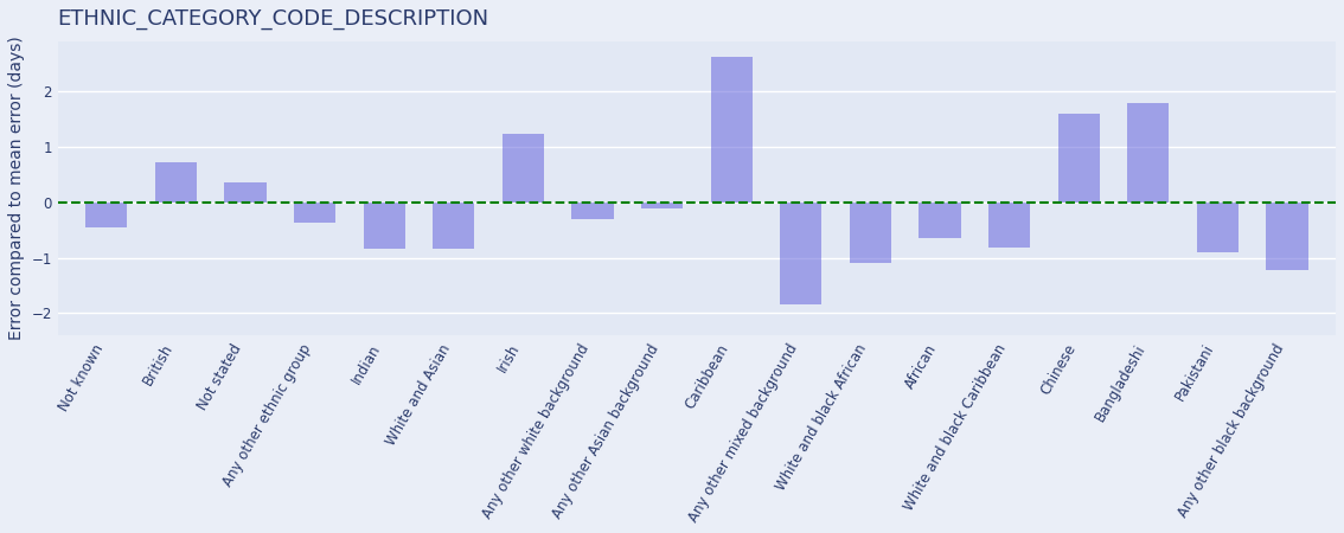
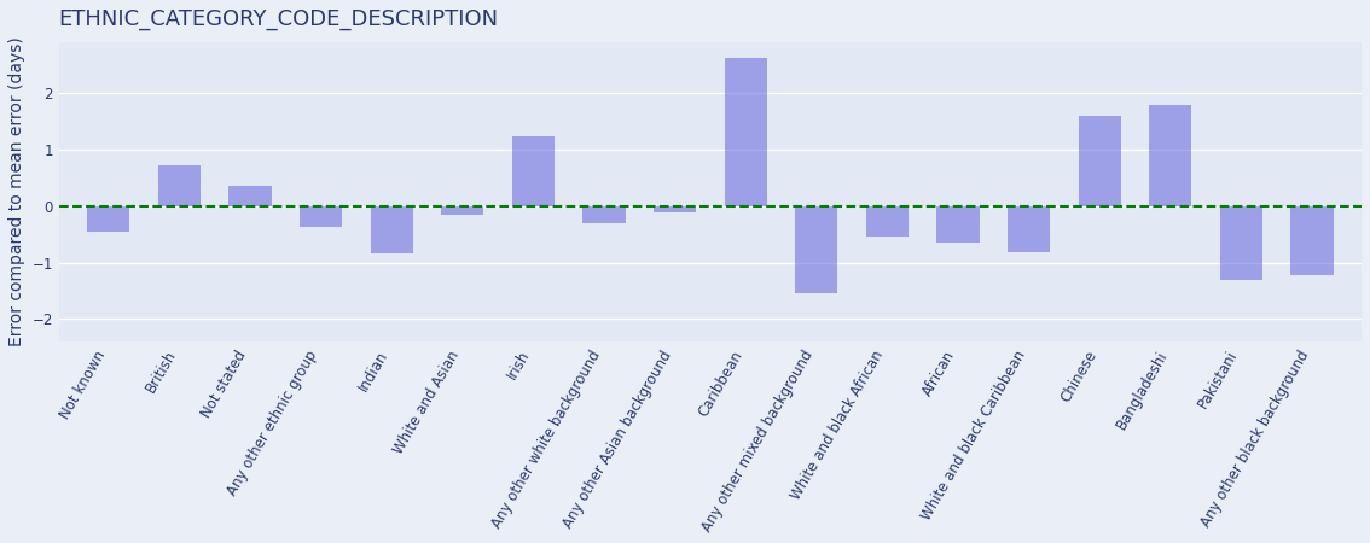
White and Asian: -0.85 -> -0.15
Any other mixed background: -1.85 -> -1.55
White and black African: -1.10 -> -0.55
Pakistani: -0.90 -> -1.30
